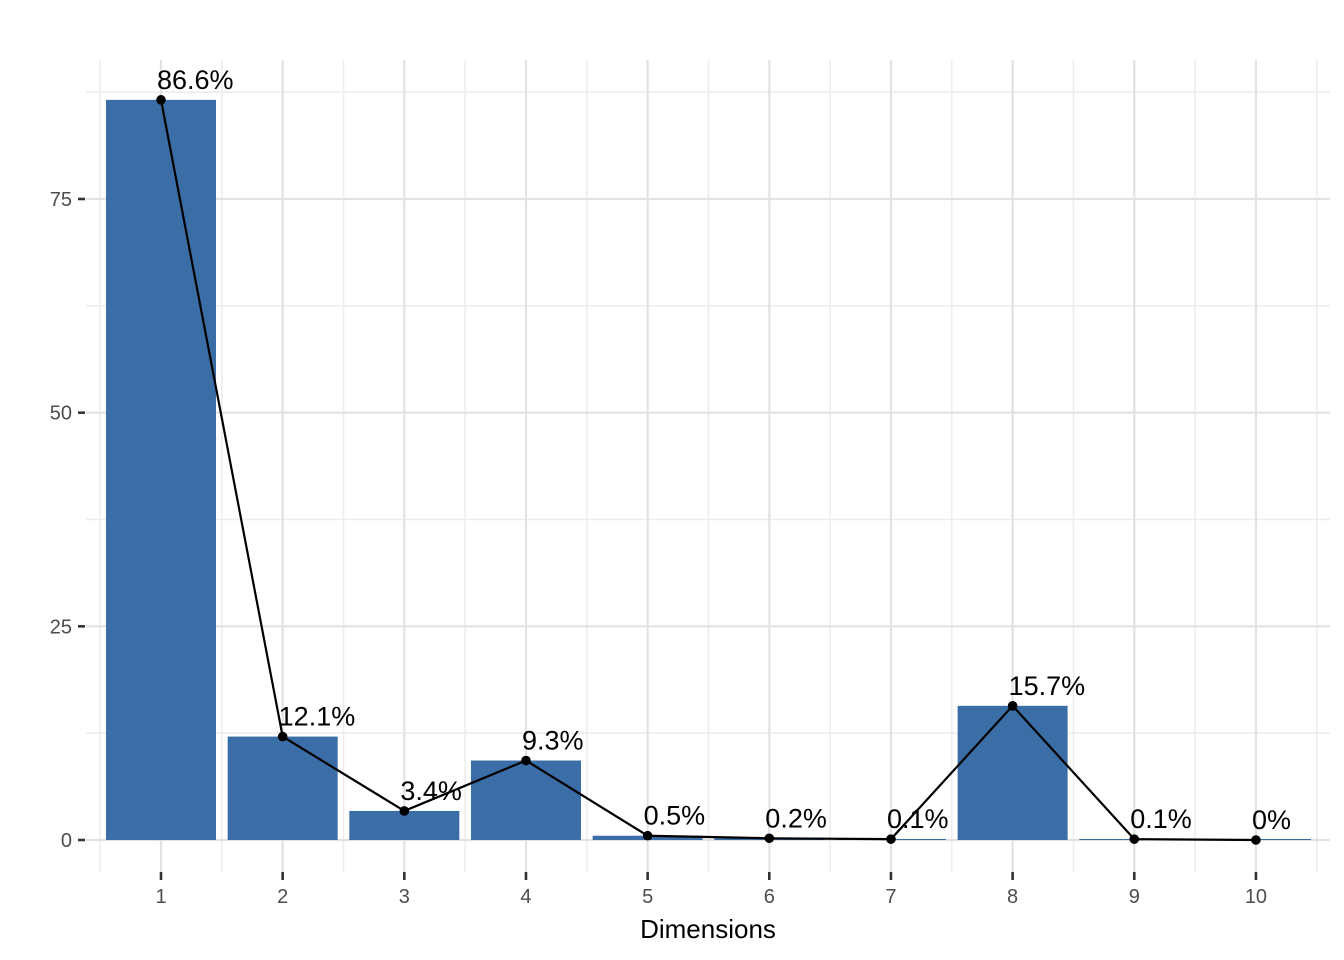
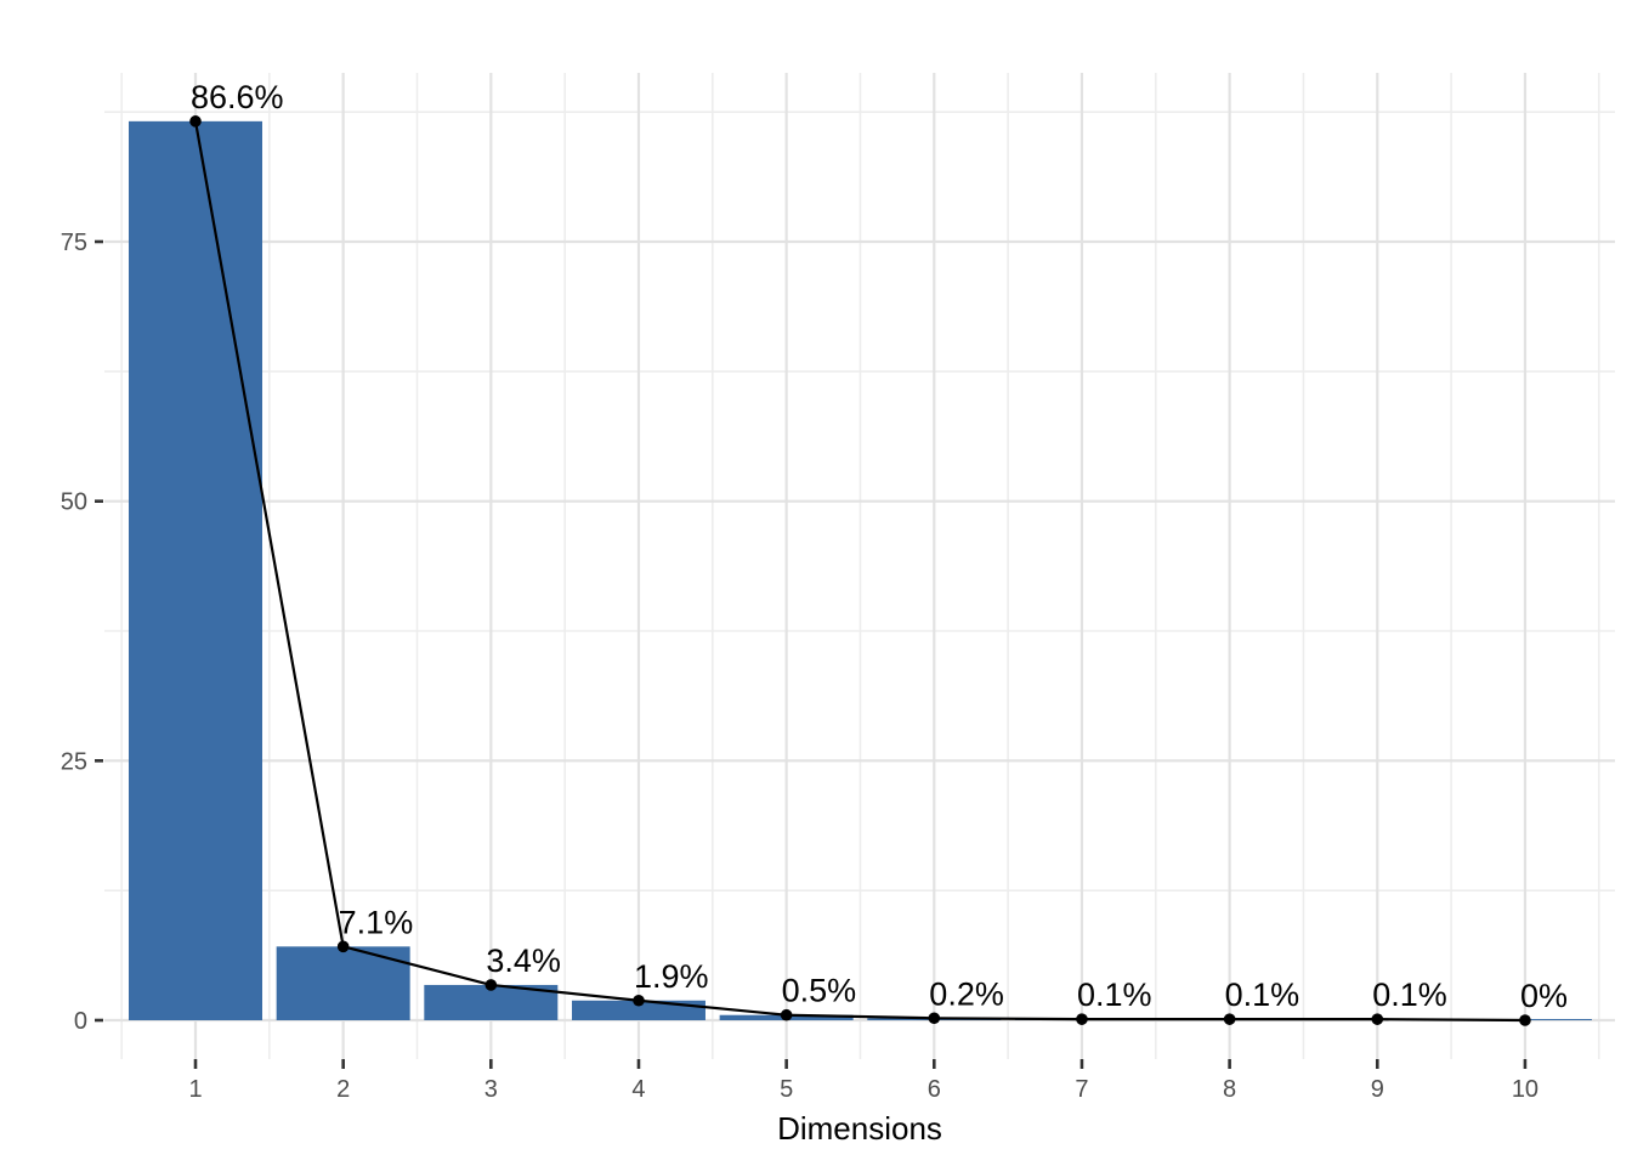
2: 12.1% -> 7.1%
4: 9.3% -> 1.9%
8: 15.7% -> 0.1%
